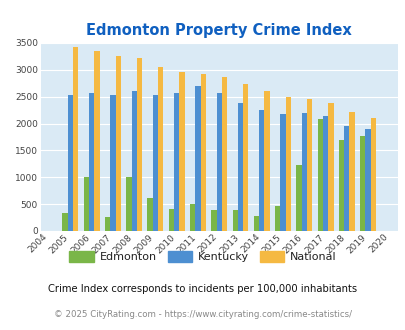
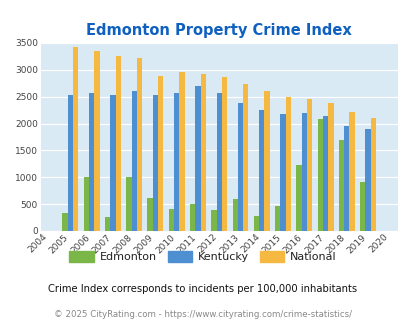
National/2009: 3050 -> 2880
Edmonton/2013: 390 -> 600
Edmonton/2019: 1760 -> 920
